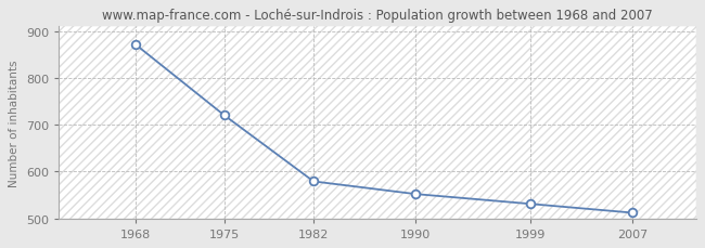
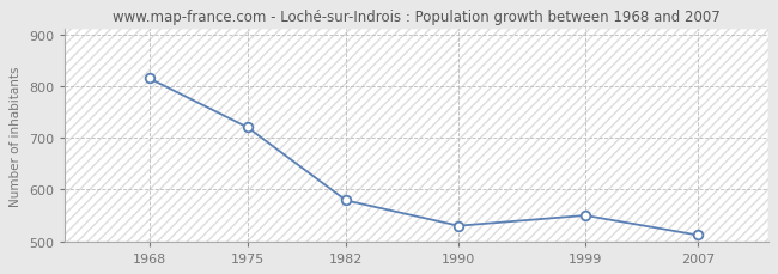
1968: 872 -> 815
1990: 552 -> 530
1999: 531 -> 550
